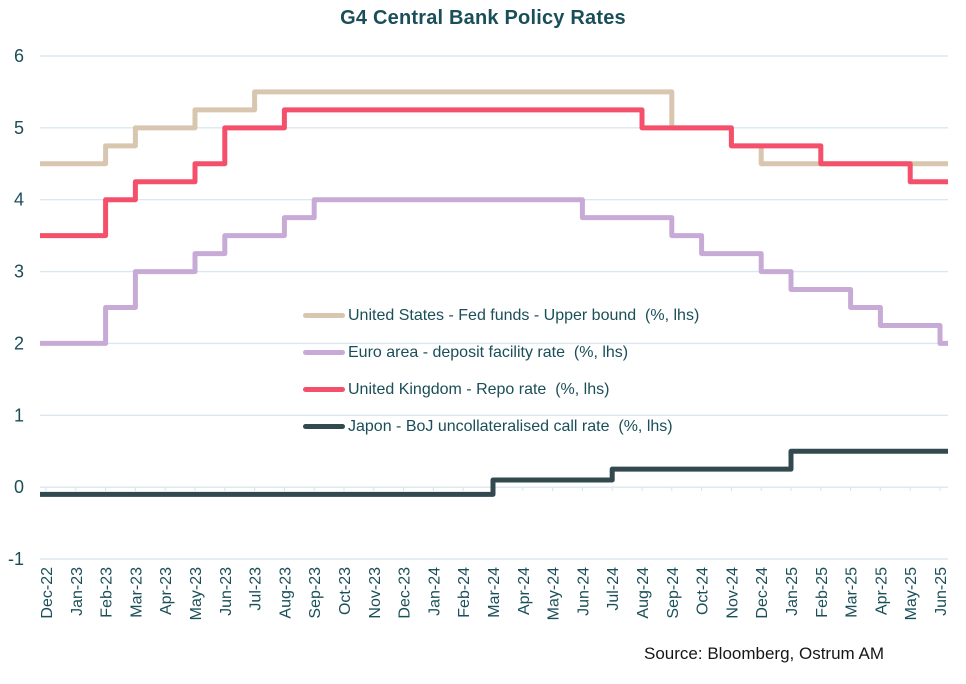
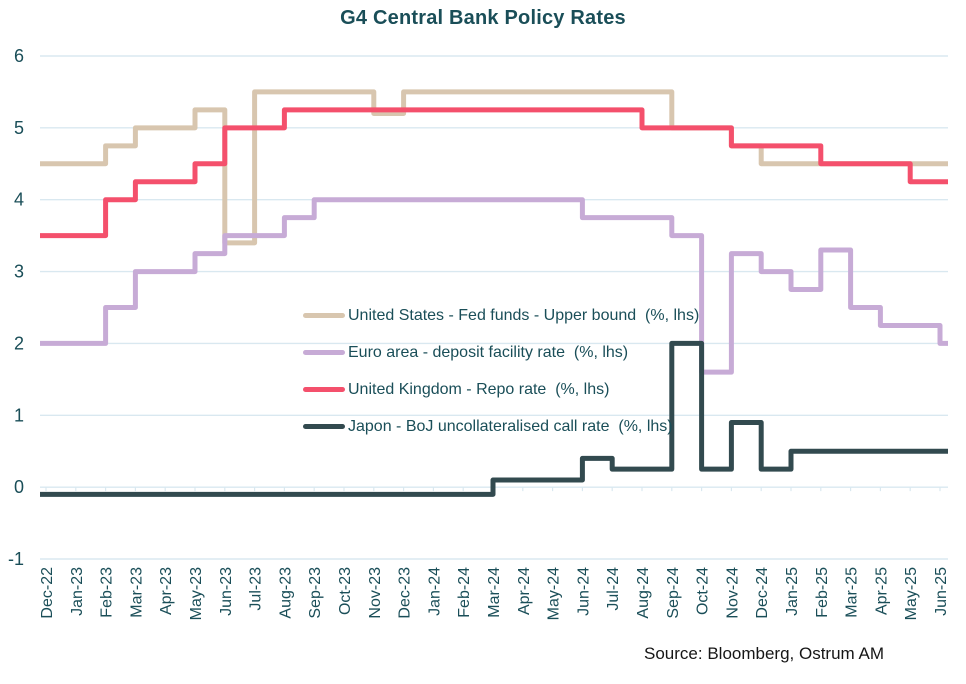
United States - Fed funds - Upper bound (%, lhs)/Jun-23: 5.2 -> 3.4
United States - Fed funds - Upper bound (%, lhs)/Nov-23: 5.5 -> 5.2
Japon - BoJ uncollateralised call rate (%, lhs)/Jun-24: 0.1 -> 0.4
Japon - BoJ uncollateralised call rate (%, lhs)/Sep-24: 0.2 -> 2.0
Euro area - deposit facility rate (%, lhs)/Oct-24: 3.2 -> 1.6
Japon - BoJ uncollateralised call rate (%, lhs)/Nov-24: 0.2 -> 0.9
Euro area - deposit facility rate (%, lhs)/Feb-25: 2.8 -> 3.3
